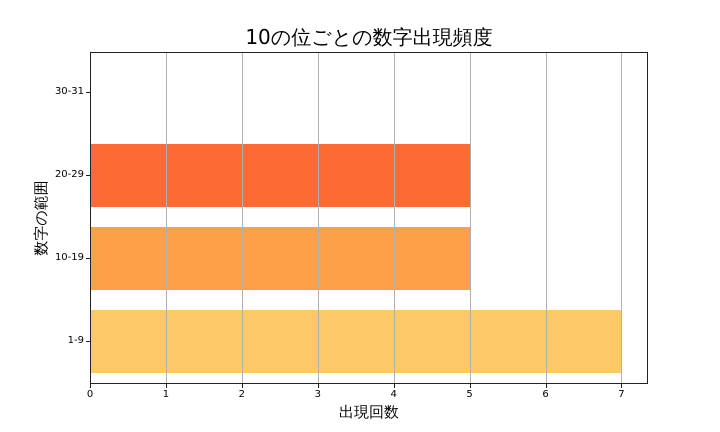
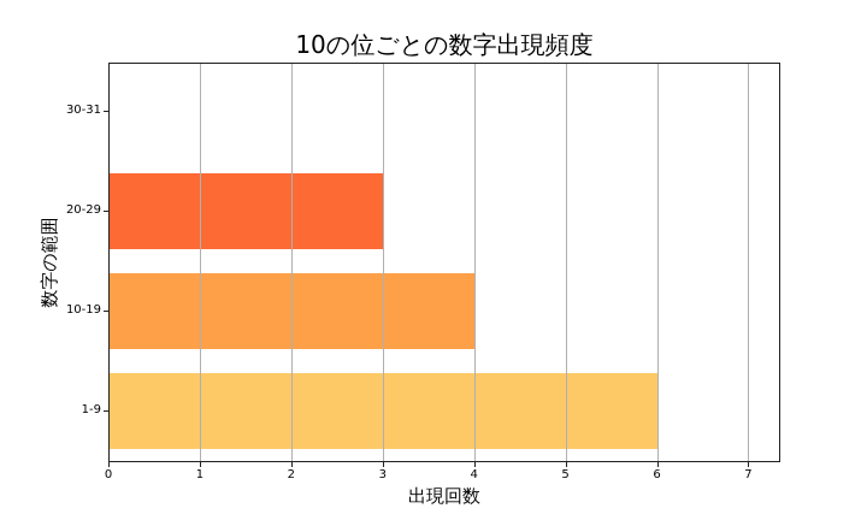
1-9: 7 -> 6
10-19: 5 -> 4
20-29: 5 -> 3
